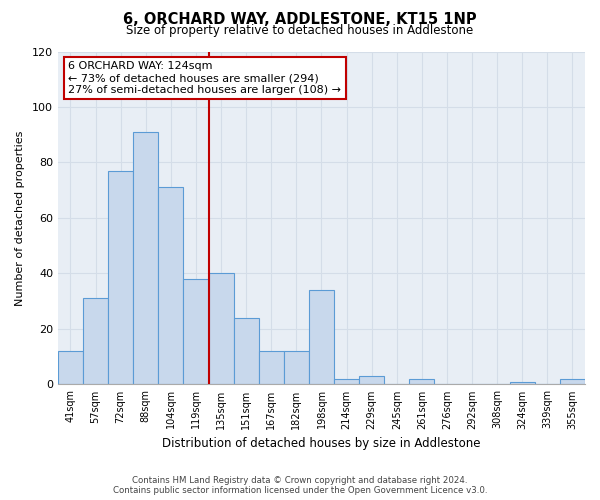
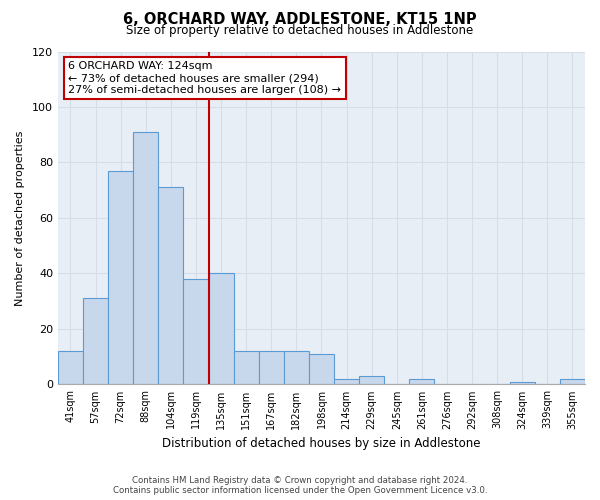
151sqm: 24 -> 12
198sqm: 34 -> 11
